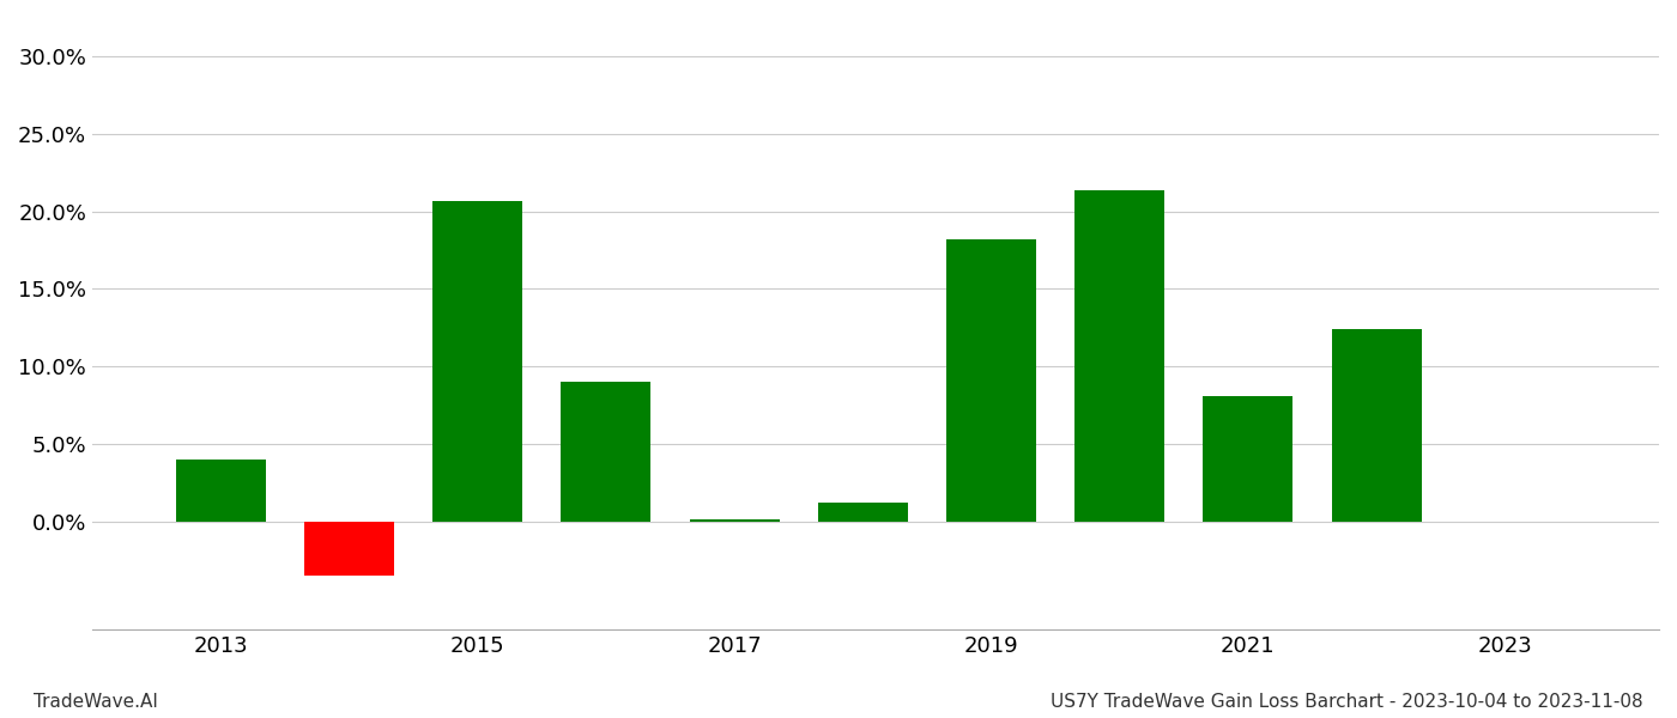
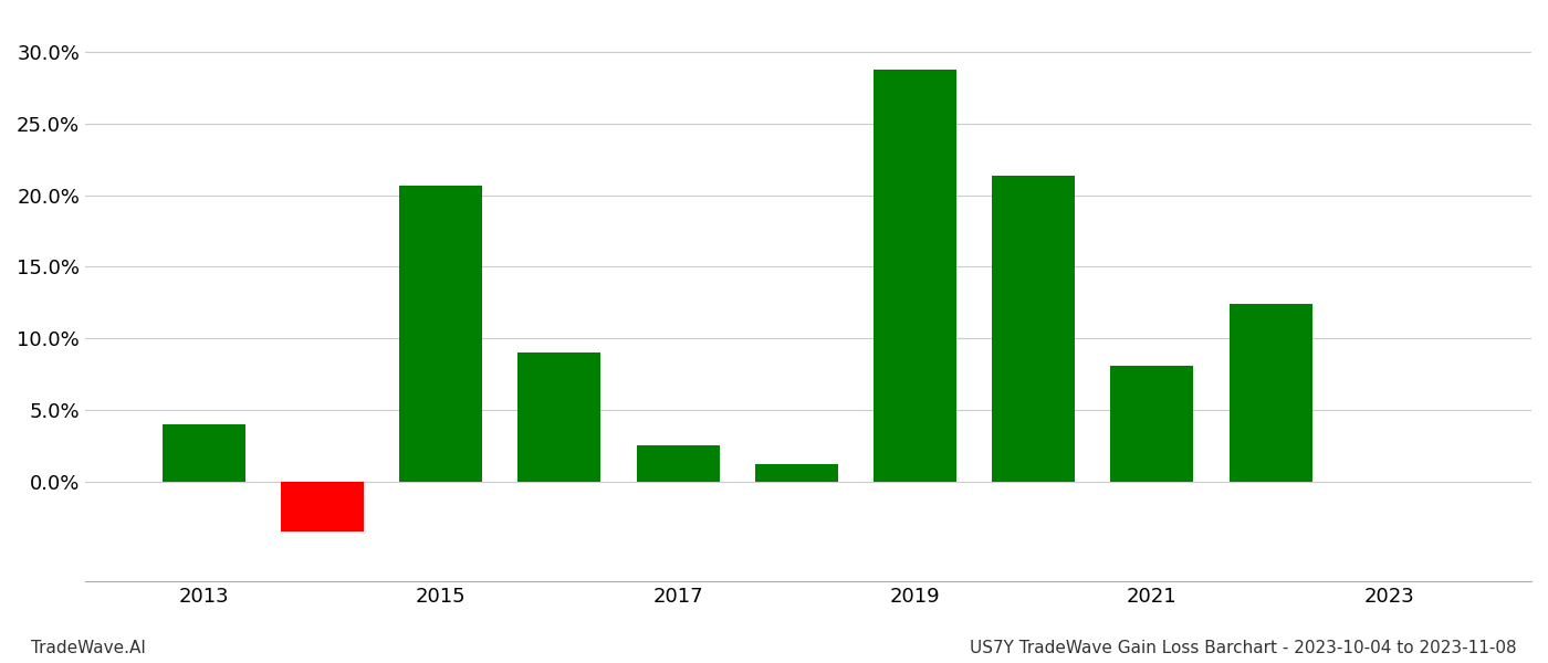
2017: 0.1% -> 2.5%
2019: 18.2% -> 28.8%
